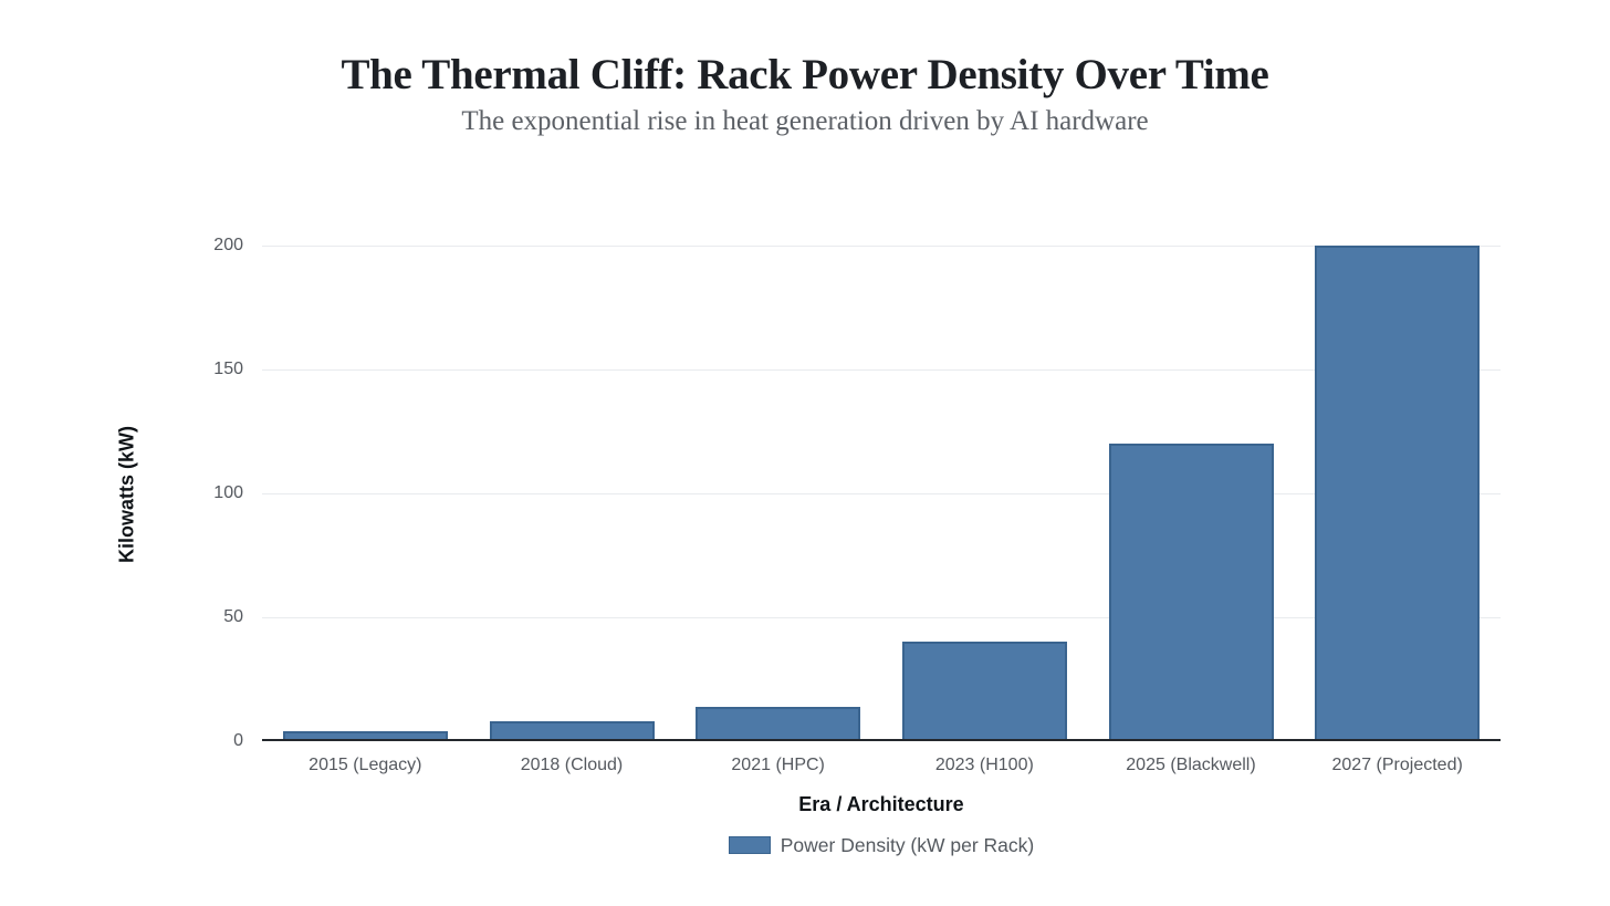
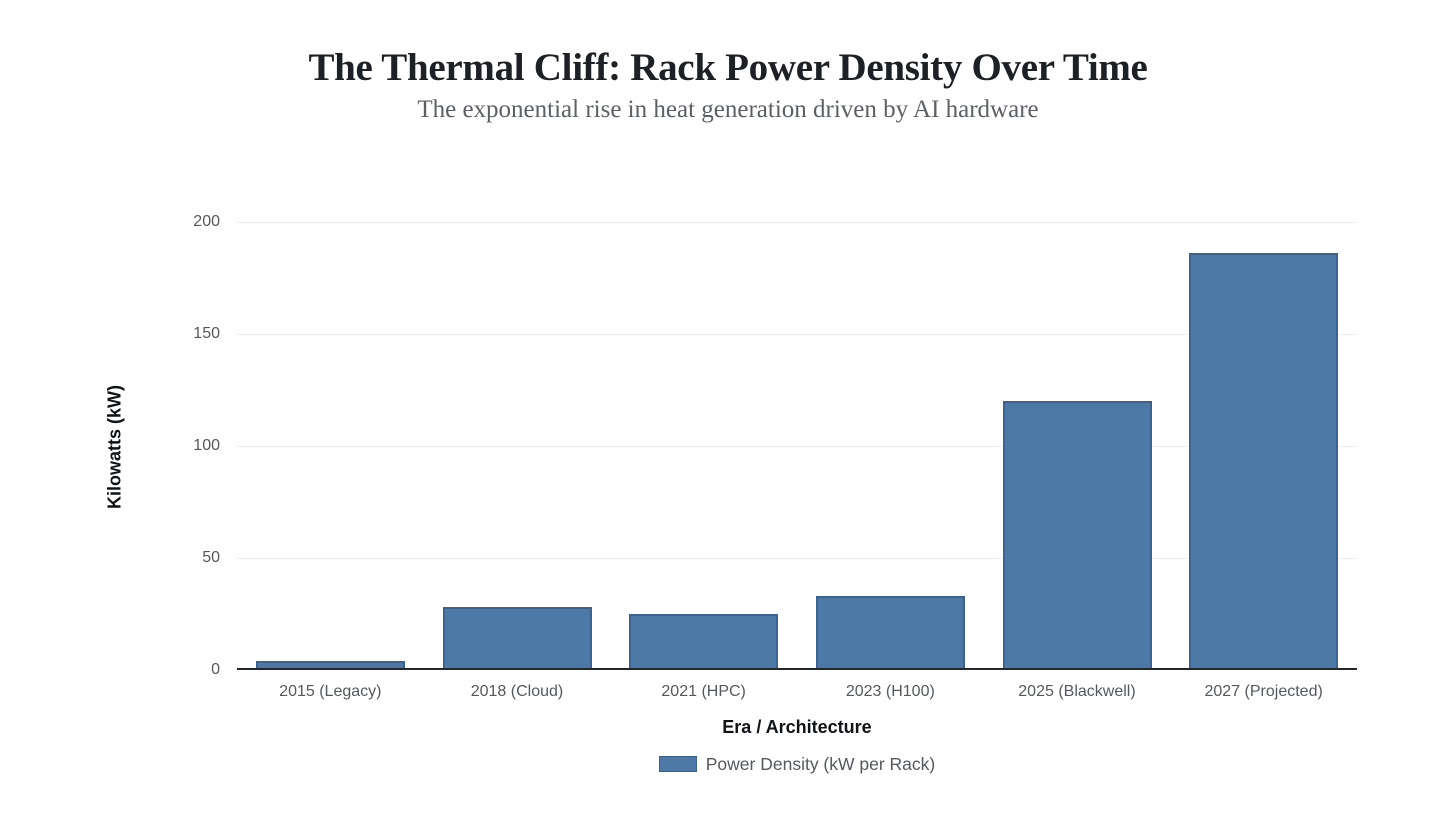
2018 (Cloud): 8 -> 28
2021 (HPC): 14 -> 25
2023 (H100): 40 -> 33
2027 (Projected): 200 -> 186
